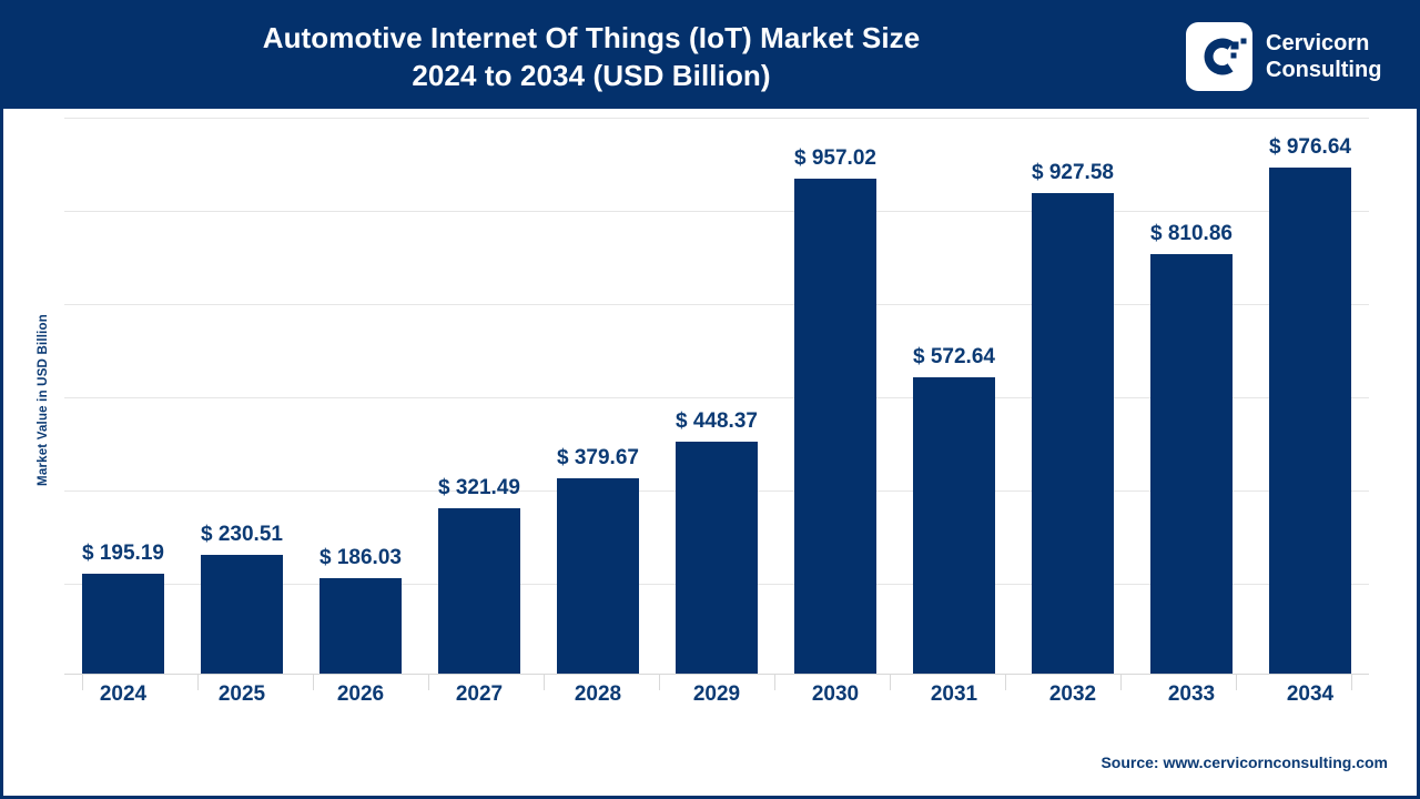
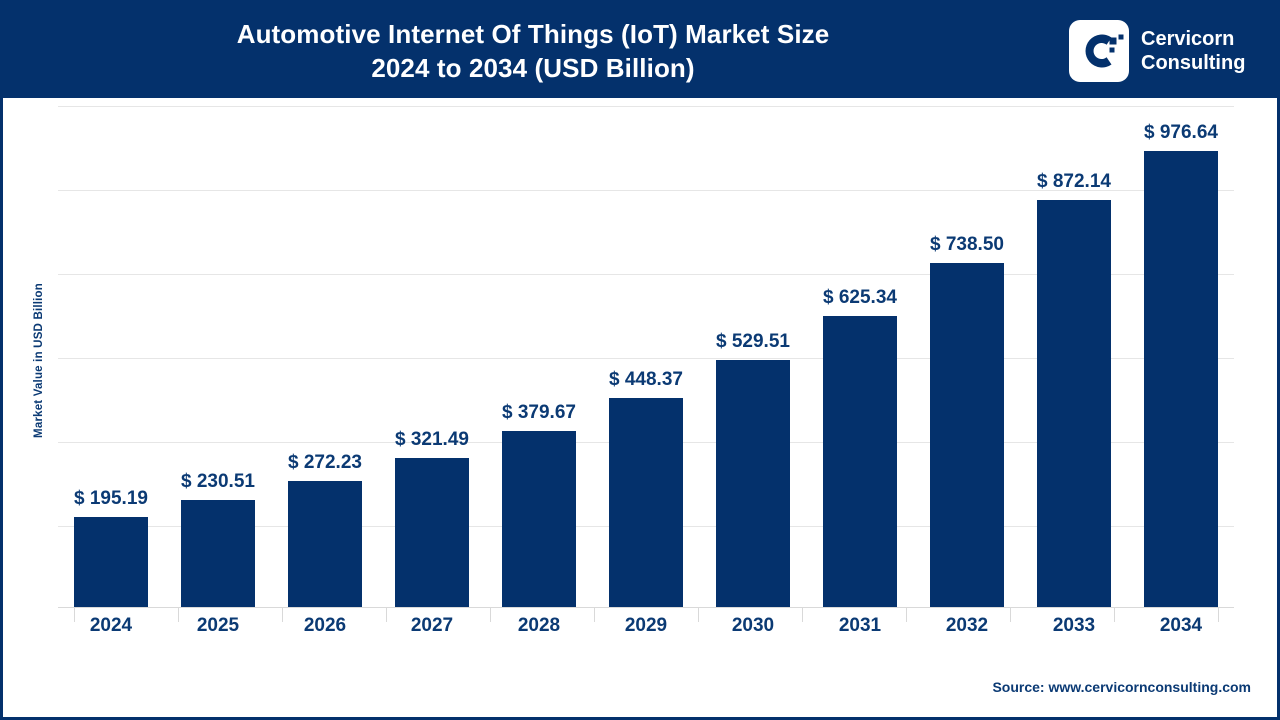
2026: 186.03 -> 272.23
2030: 957.02 -> 529.51
2031: 572.64 -> 625.34
2032: 927.58 -> 738.50
2033: 810.86 -> 872.14
